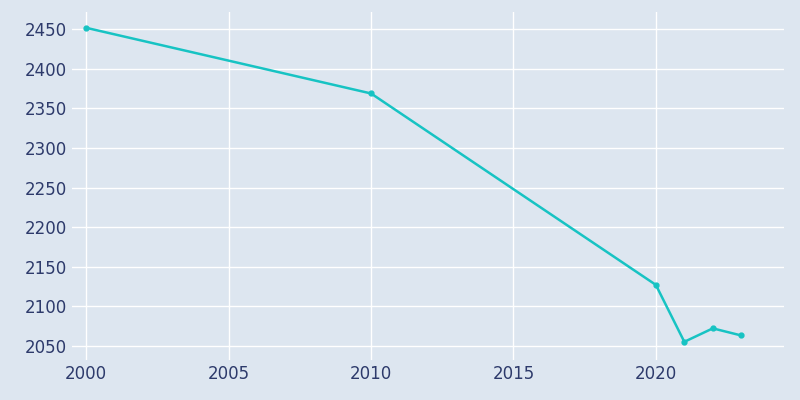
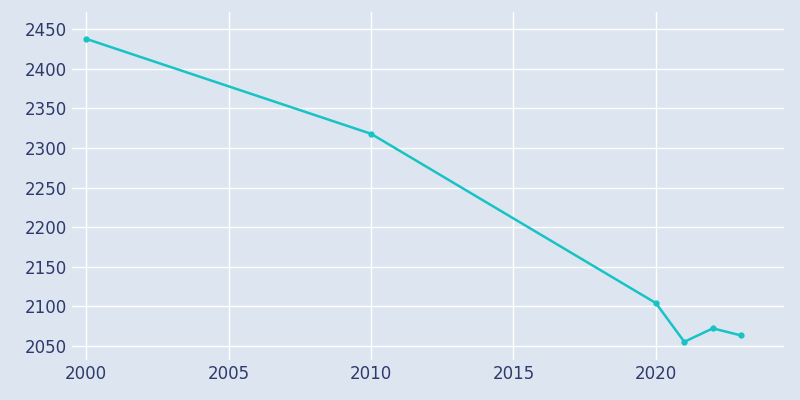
2000: 2452 -> 2438
2010: 2369 -> 2318
2020: 2127 -> 2104
